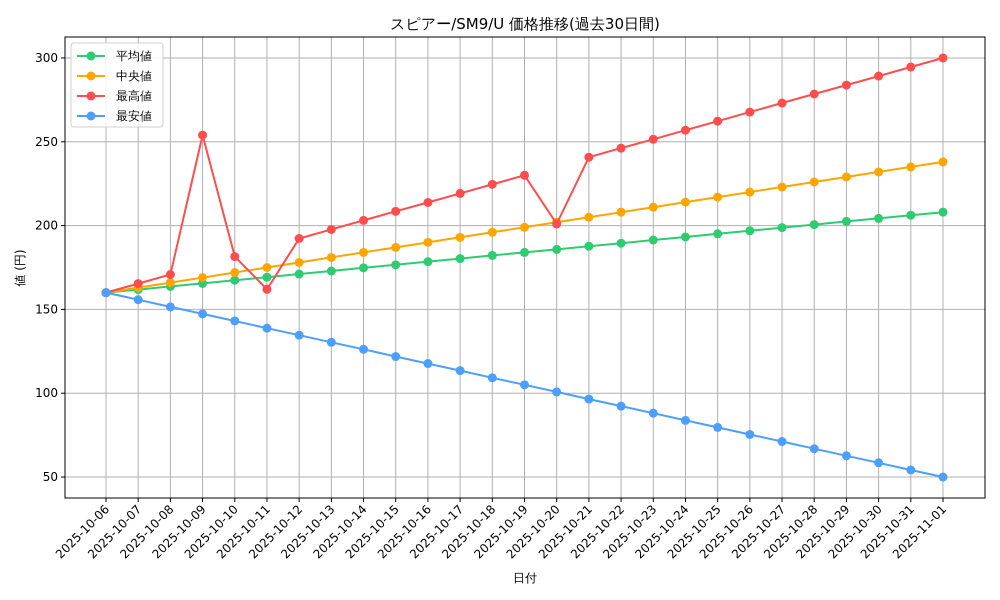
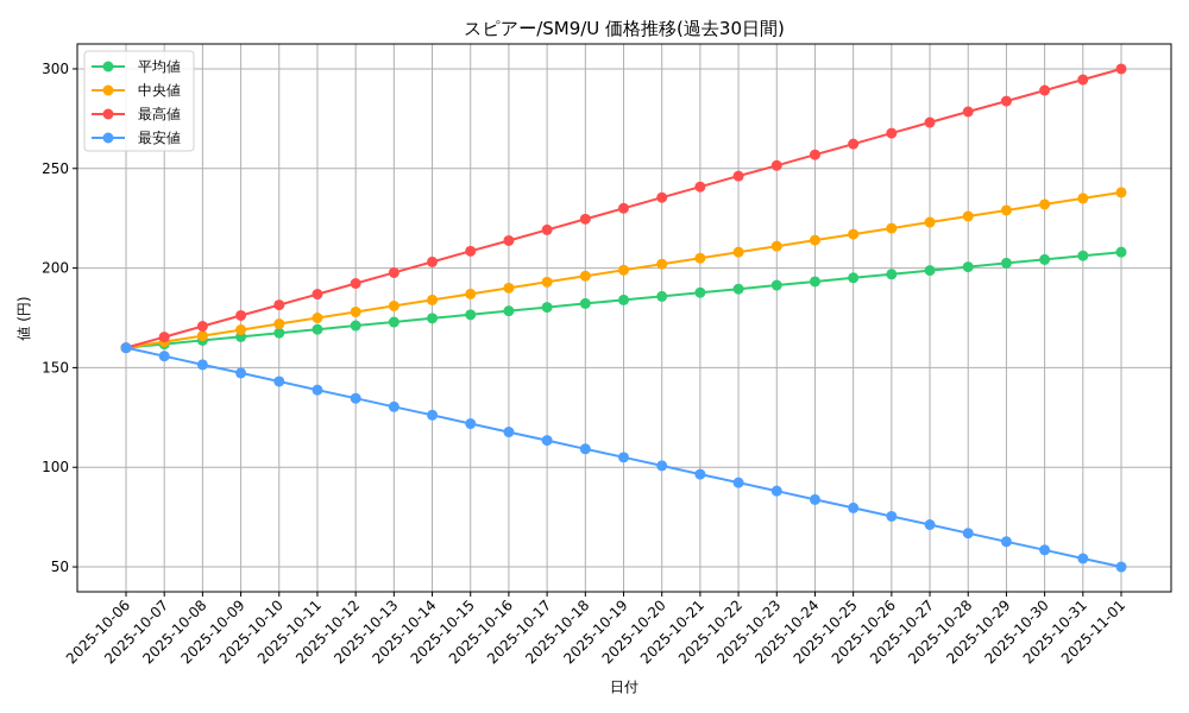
最高値/2025-10-09: 254 -> 176
最高値/2025-10-11: 162 -> 187
最高値/2025-10-20: 201 -> 235
